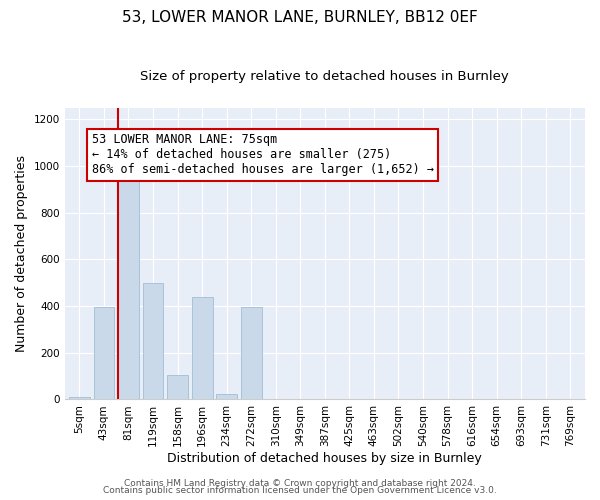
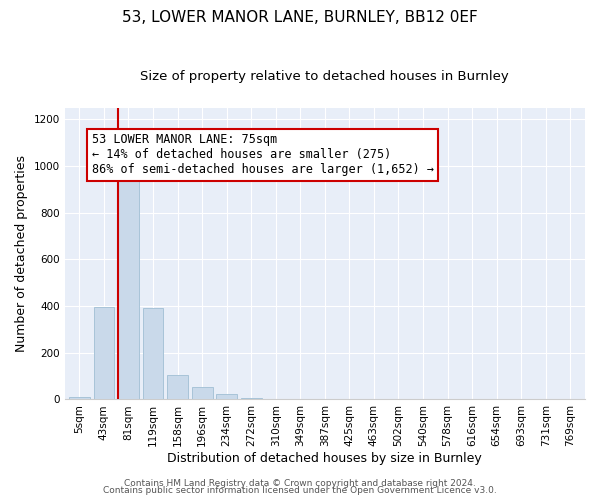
119sqm: 500 -> 390
196sqm: 440 -> 55
272sqm: 395 -> 5
